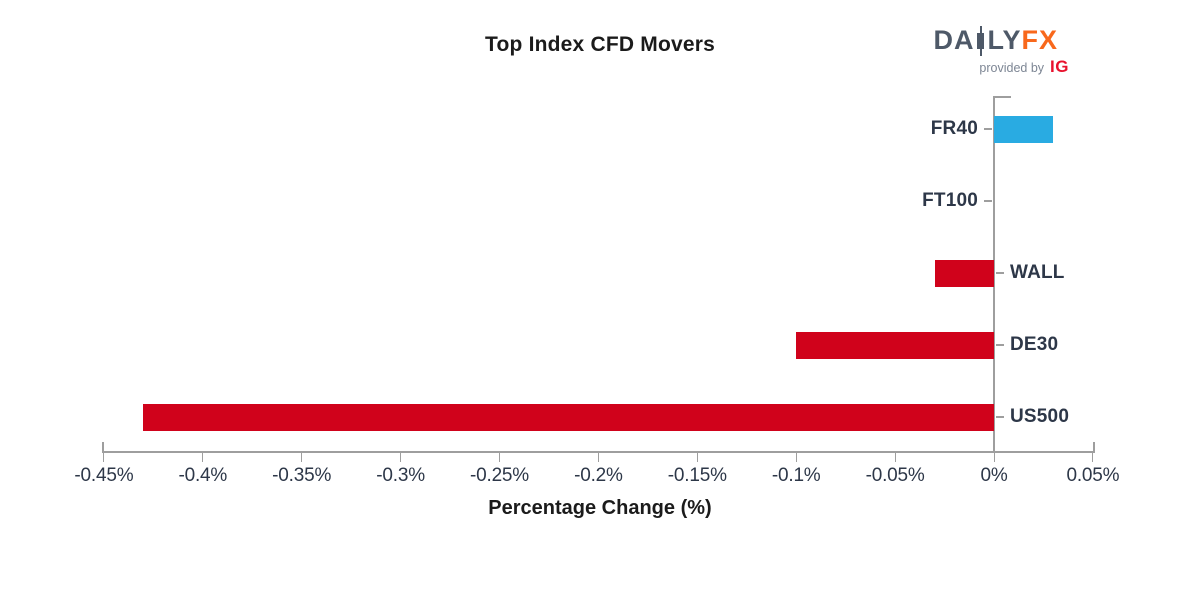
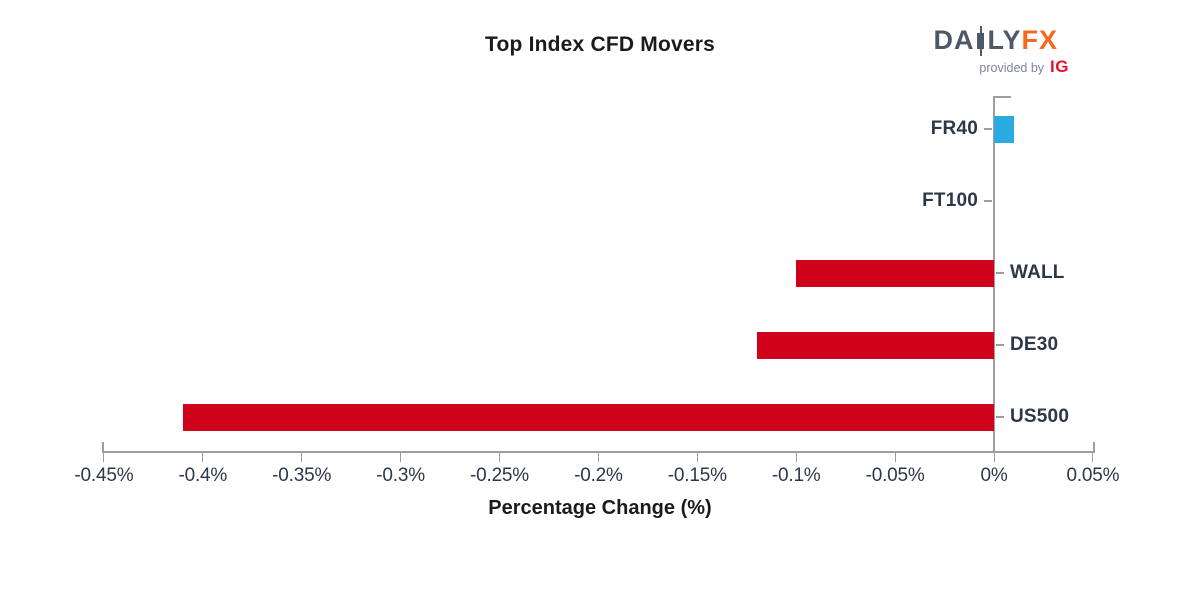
FR40: 0.03% -> 0.01%
WALL: -0.03% -> -0.10%
DE30: -0.10% -> -0.12%
US500: -0.43% -> -0.41%
